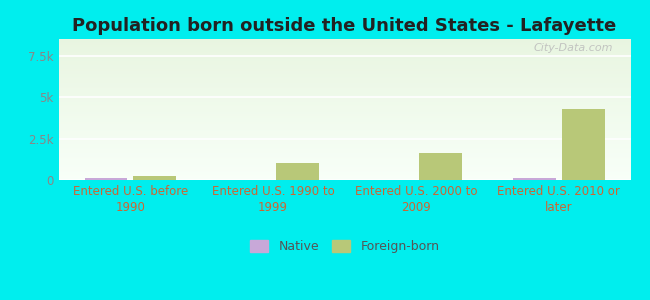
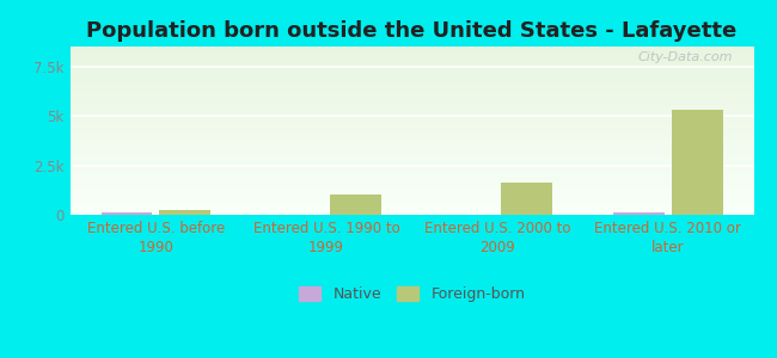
Foreign-born/Entered U.S. 2010 or later: 4.3k -> 5.3k
